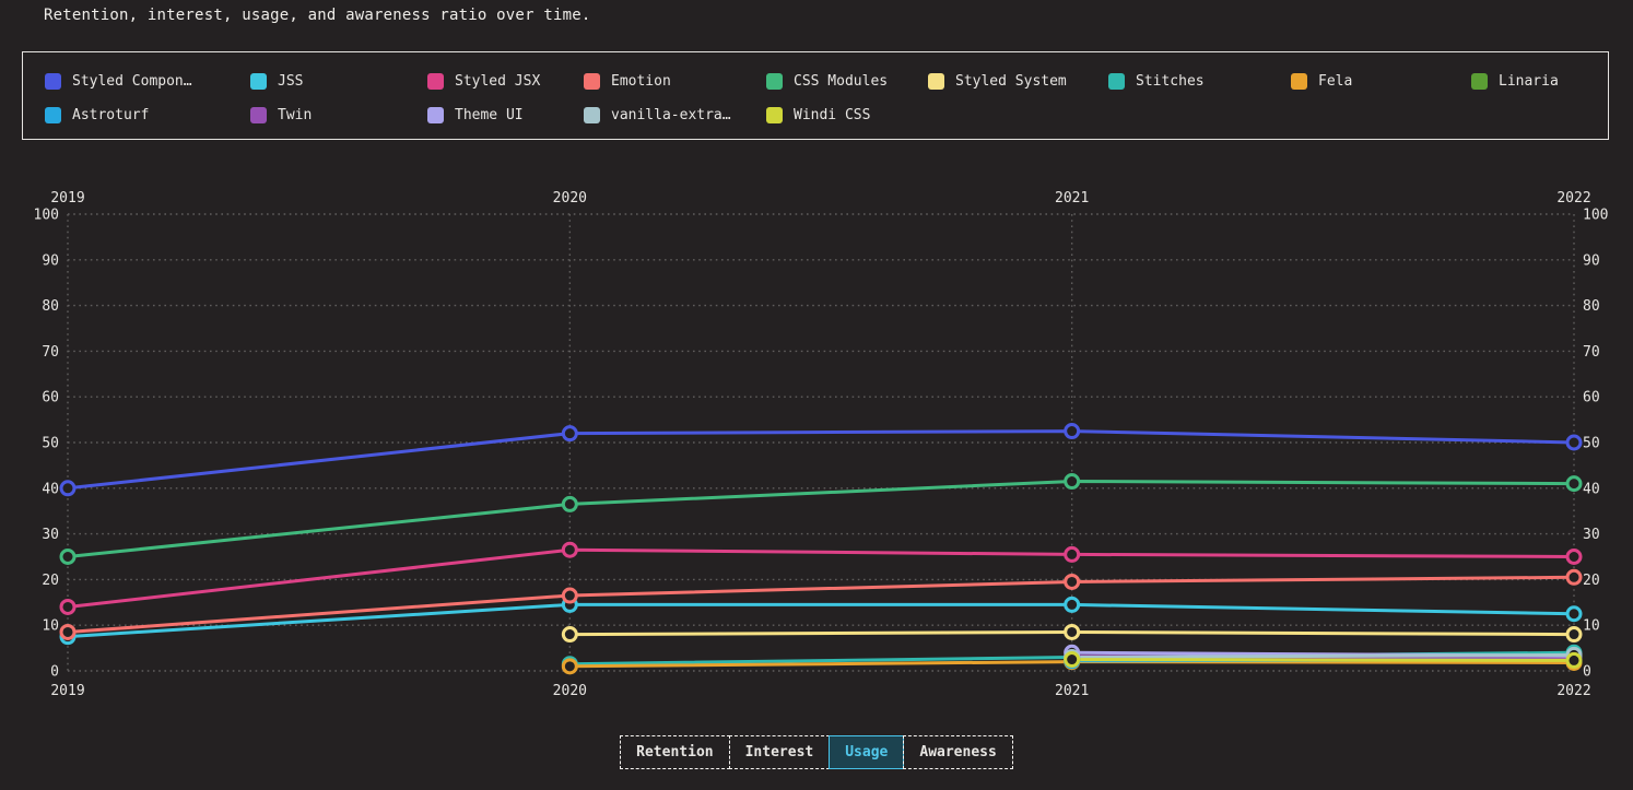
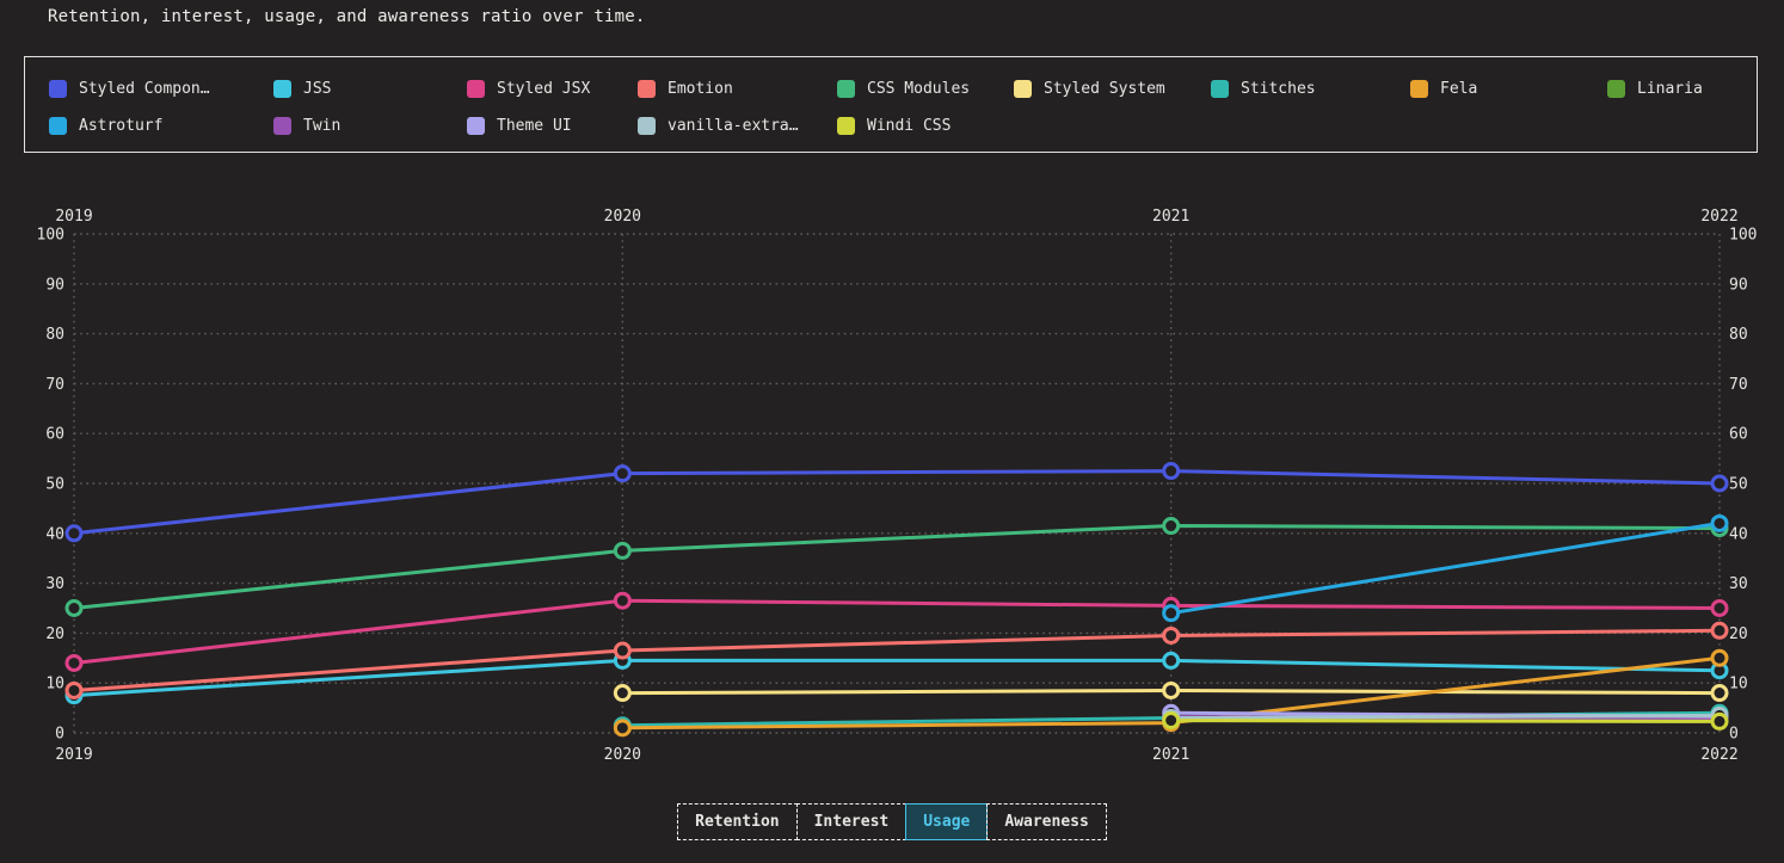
Astroturf/2021: 2 -> 24
Fela/2022: 2 -> 15
Astroturf/2022: 2 -> 42
